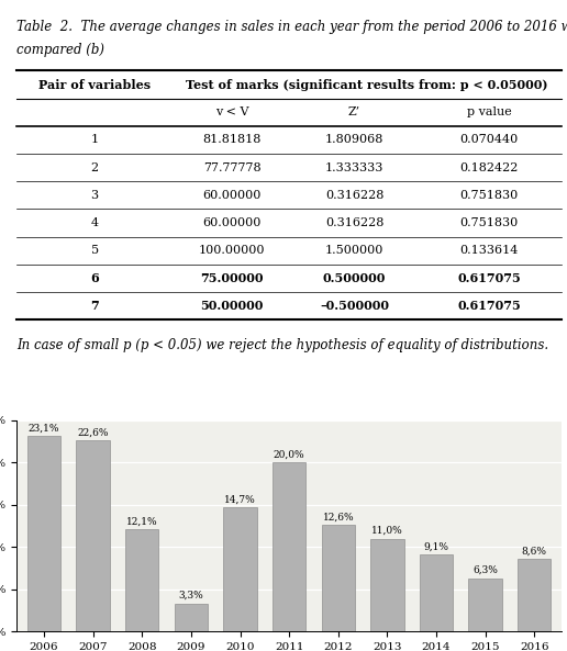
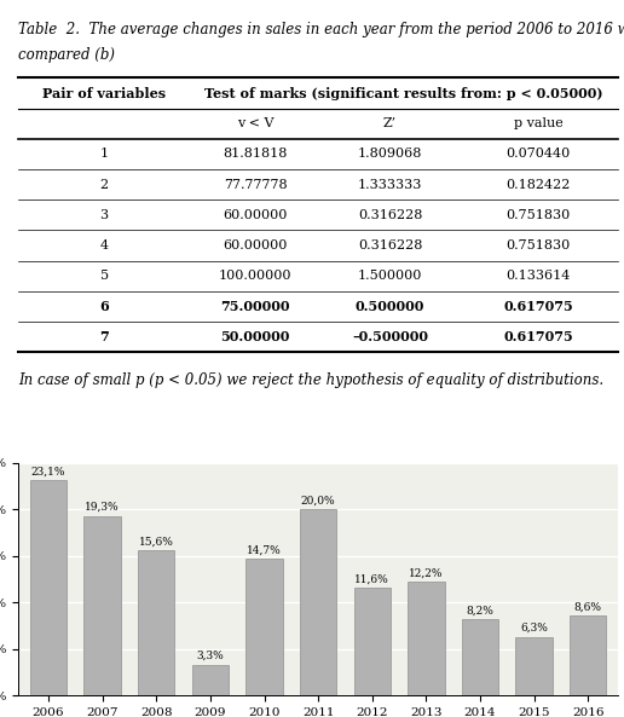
2007: 22,6% -> 19,3%
2008: 12,1% -> 15,6%
2012: 12,6% -> 11,6%
2013: 11,0% -> 12,2%
2014: 9,1% -> 8,2%
